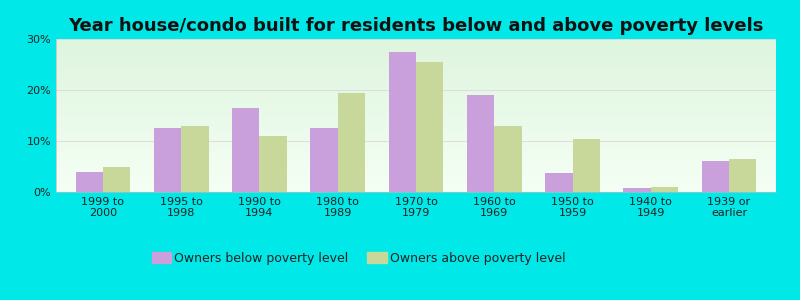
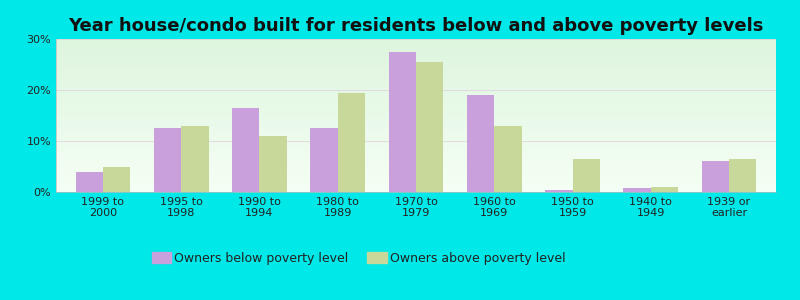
Owners below poverty level/1950 to 1959: 3.8% -> 0.3%
Owners above poverty level/1950 to 1959: 10.4% -> 6.5%
